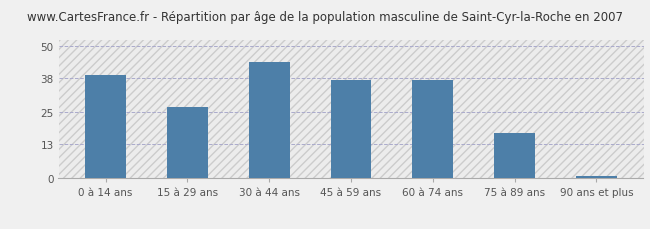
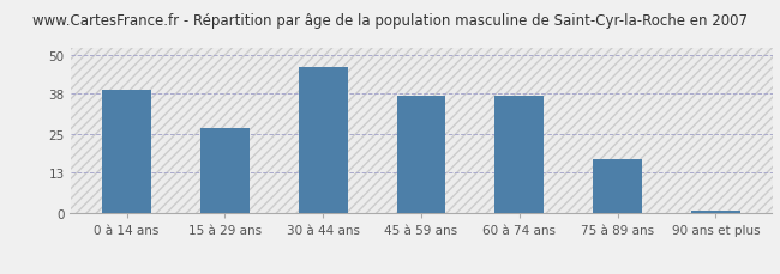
30 à 44 ans: 44 -> 46
